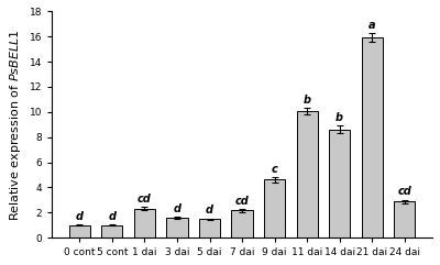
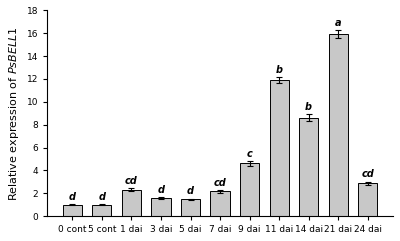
11 dai: 10.1 -> 11.9
